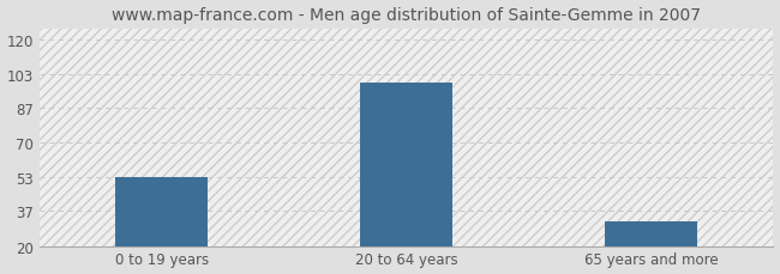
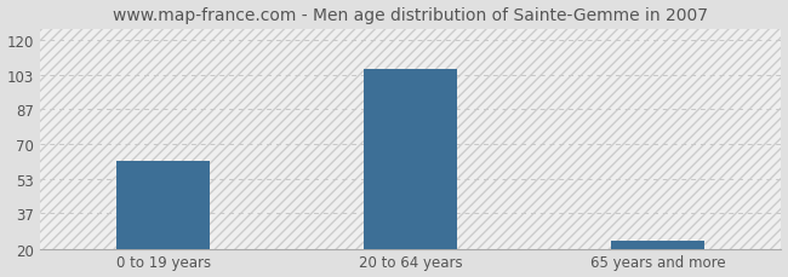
0 to 19 years: 53 -> 62
20 to 64 years: 99 -> 106
65 years and more: 32 -> 24
